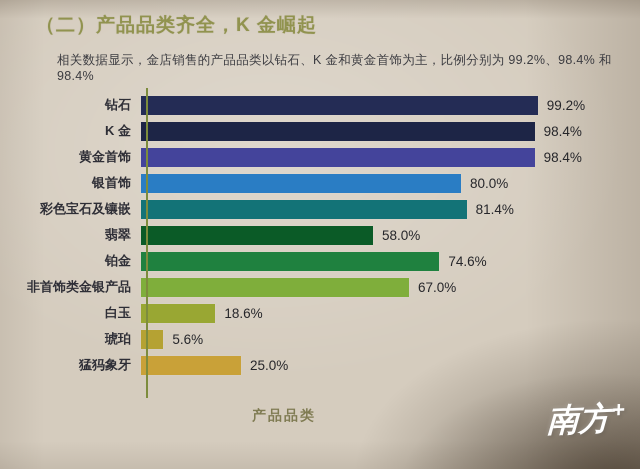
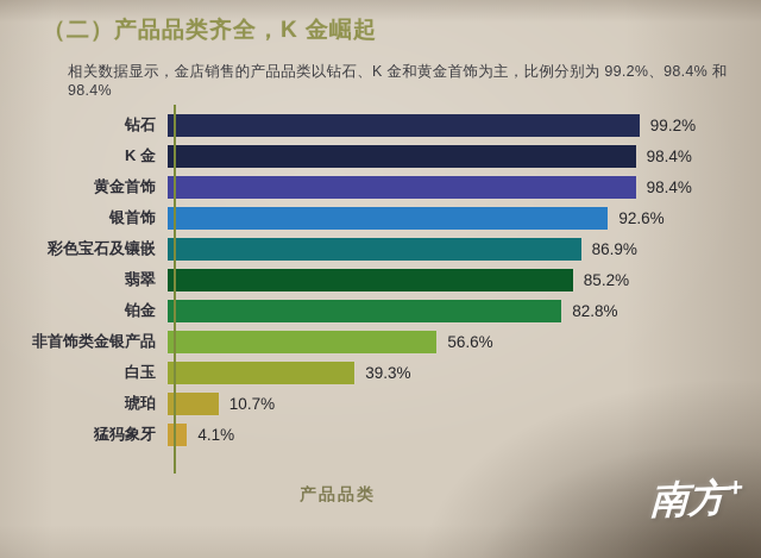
银首饰: 80.0% -> 92.6%
彩色宝石及镶嵌: 81.4% -> 86.9%
翡翠: 58.0% -> 85.2%
铂金: 74.6% -> 82.8%
非首饰类金银产品: 67.0% -> 56.6%
白玉: 18.6% -> 39.3%
琥珀: 5.6% -> 10.7%
猛犸象牙: 25.0% -> 4.1%
